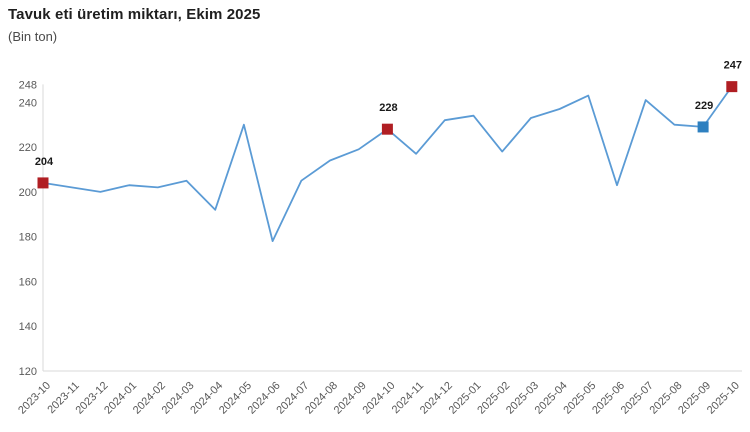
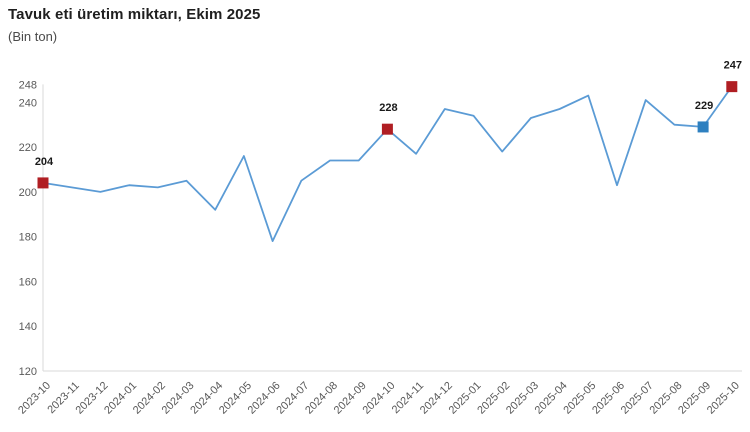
2024-05: 230 -> 216
2024-09: 219 -> 214
2024-12: 232 -> 237
